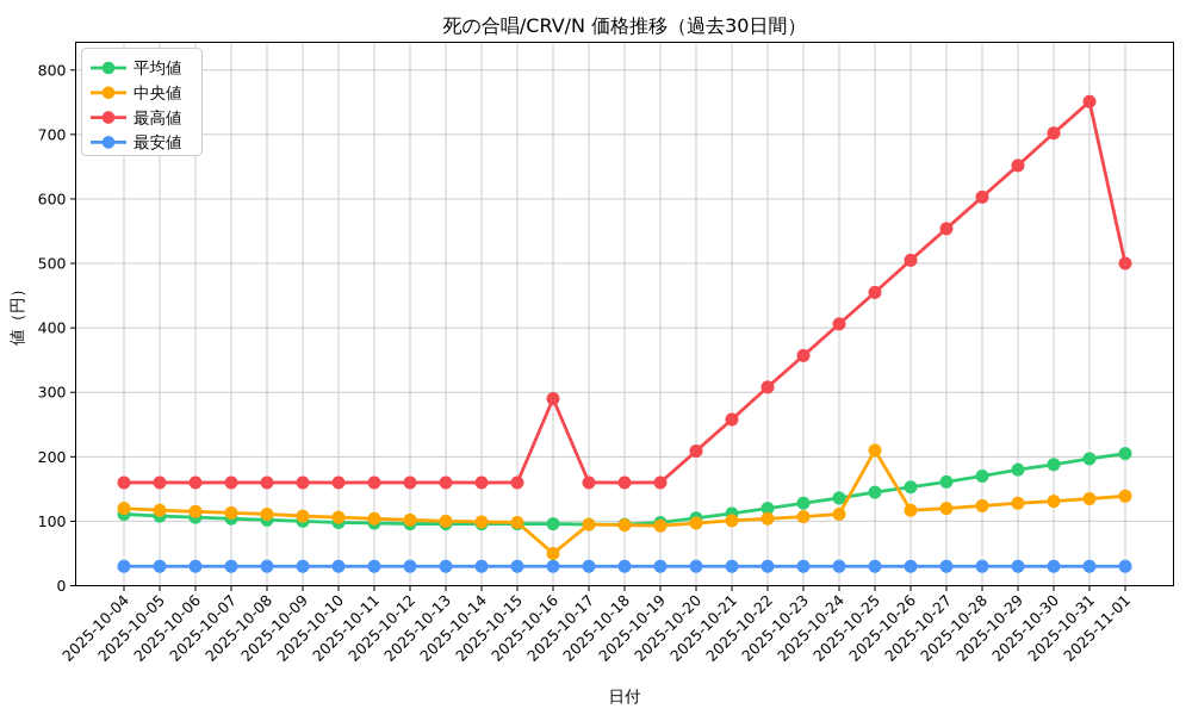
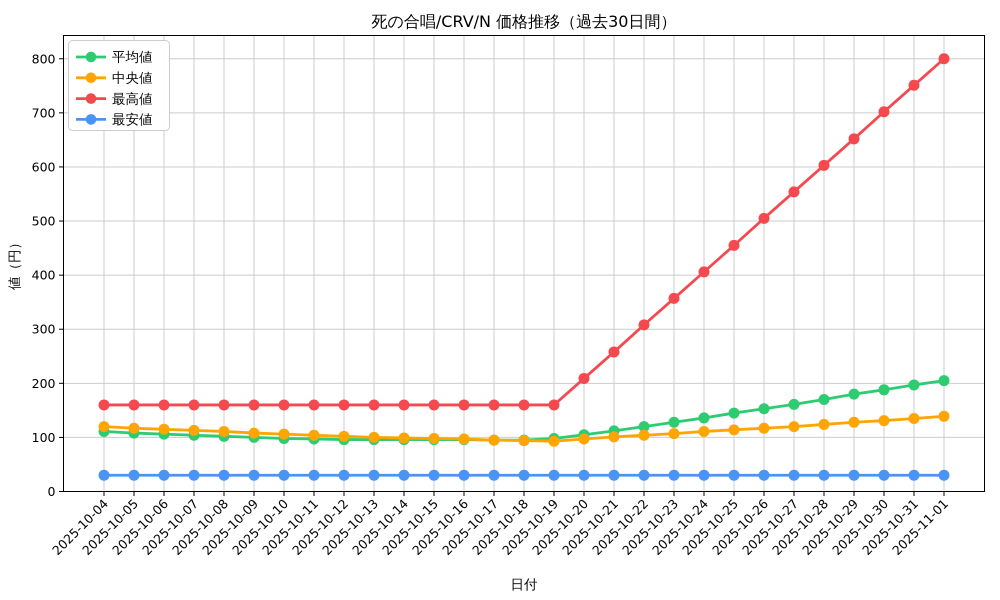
中央値/2025-10-16: 50 -> 100
最高値/2025-10-16: 290 -> 160
中央値/2025-10-25: 210 -> 110
最高値/2025-11-01: 500 -> 800
